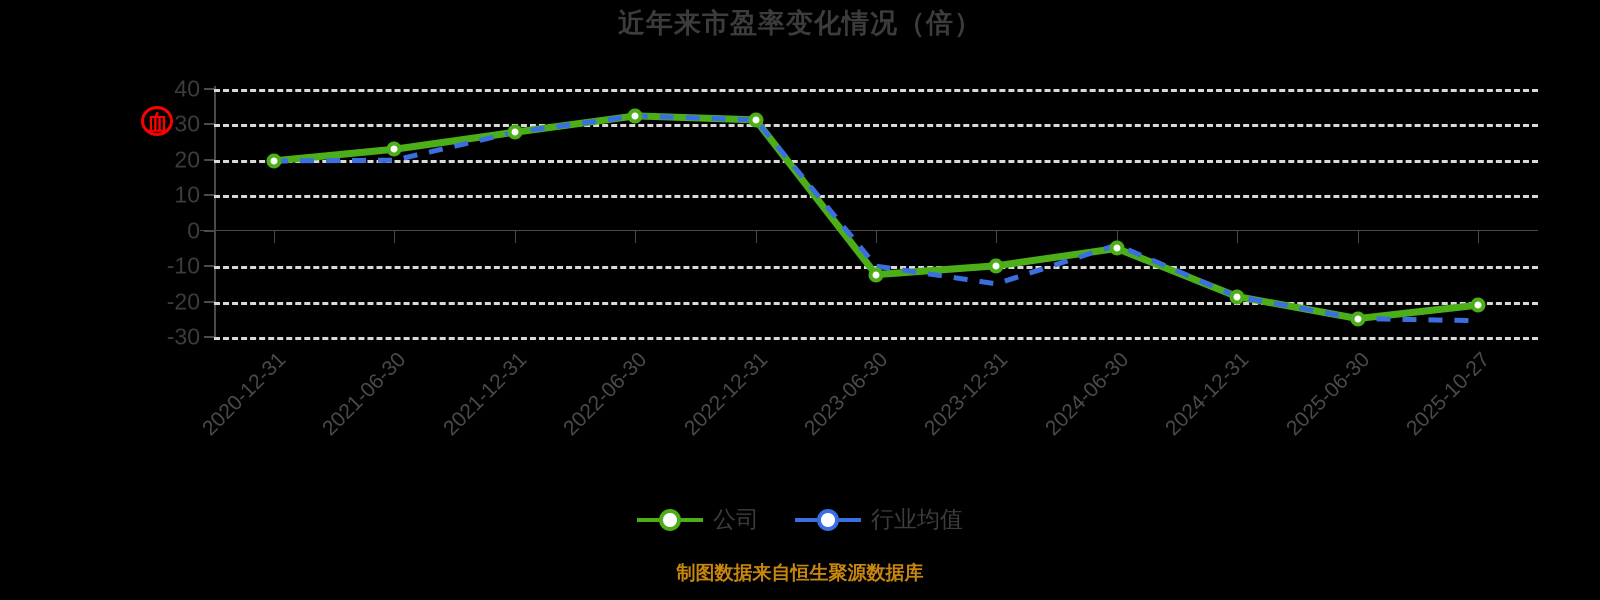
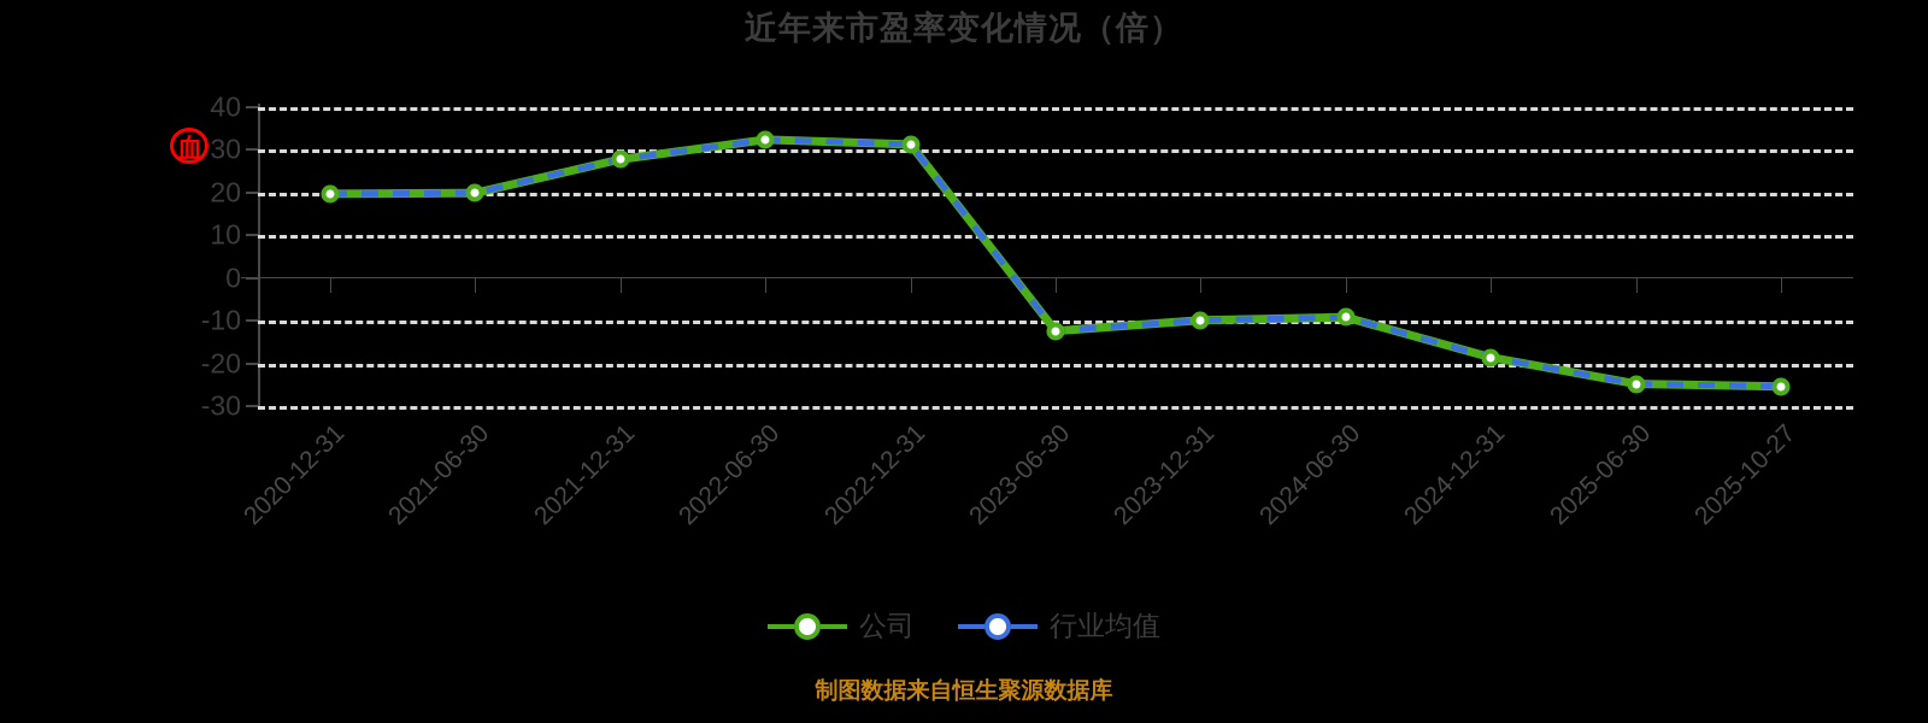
公司/2021-06-30: 23 -> 20
行业均值/2023-06-30: -10 -> -12
行业均值/2023-12-31: -15 -> -10
公司/2024-06-30: -5 -> -9
行业均值/2024-06-30: -4 -> -9
公司/2025-10-27: -21 -> -25
